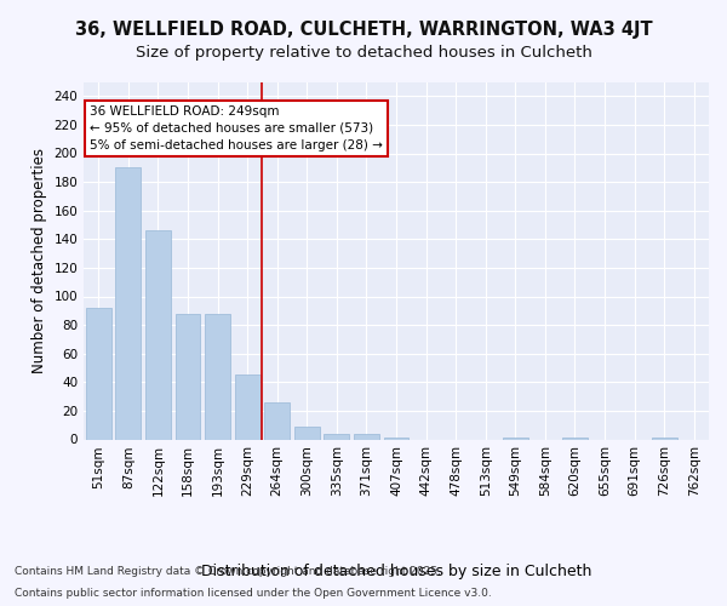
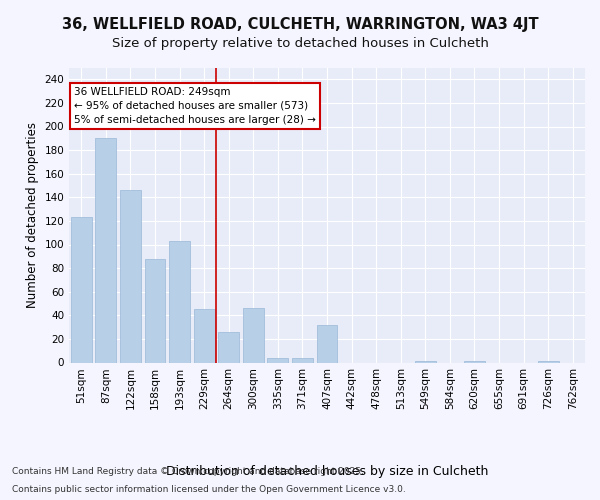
51sqm: 92 -> 123
193sqm: 88 -> 103
300sqm: 9 -> 46
407sqm: 1 -> 32
